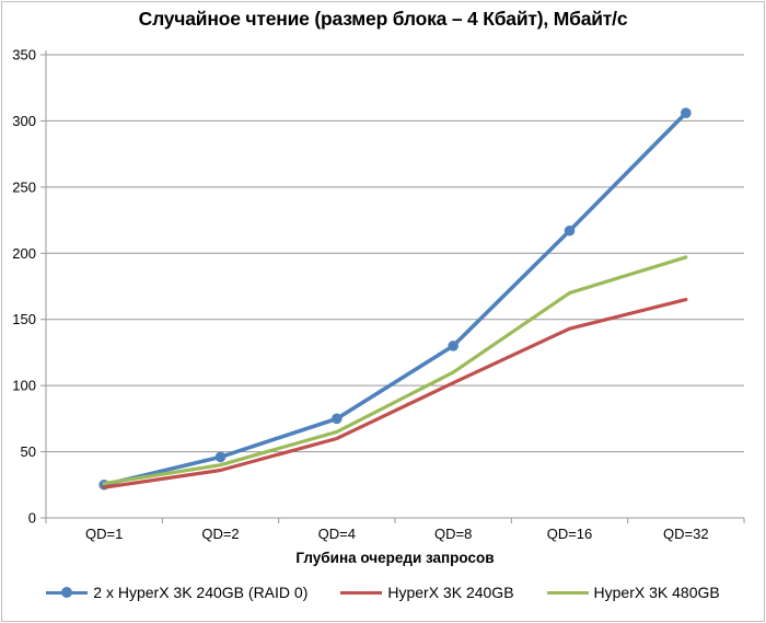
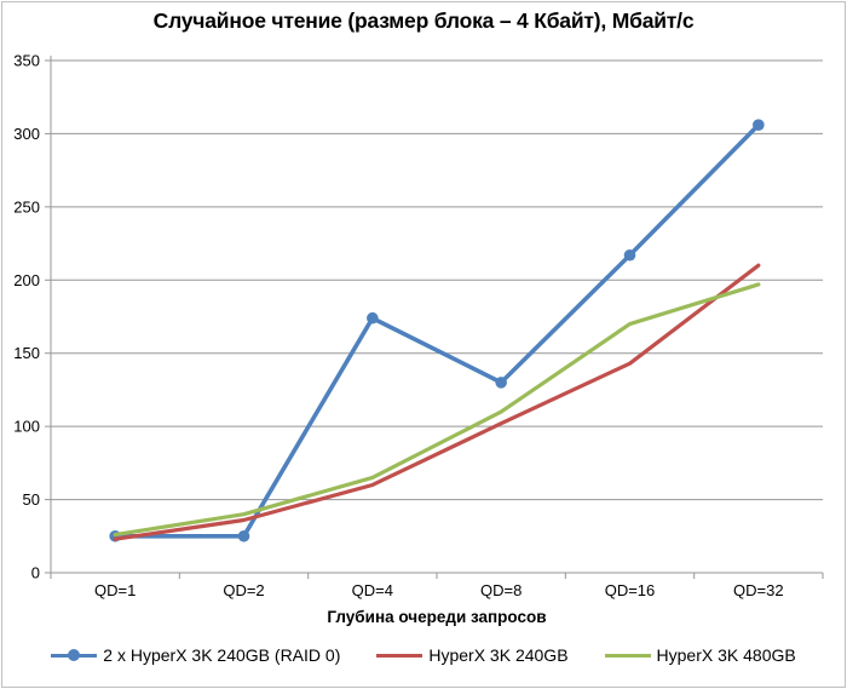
2 x HyperX 3K 240GB (RAID 0)/QD=2: 46 -> 25
2 x HyperX 3K 240GB (RAID 0)/QD=4: 75 -> 174
HyperX 3K 240GB/QD=32: 165 -> 210
